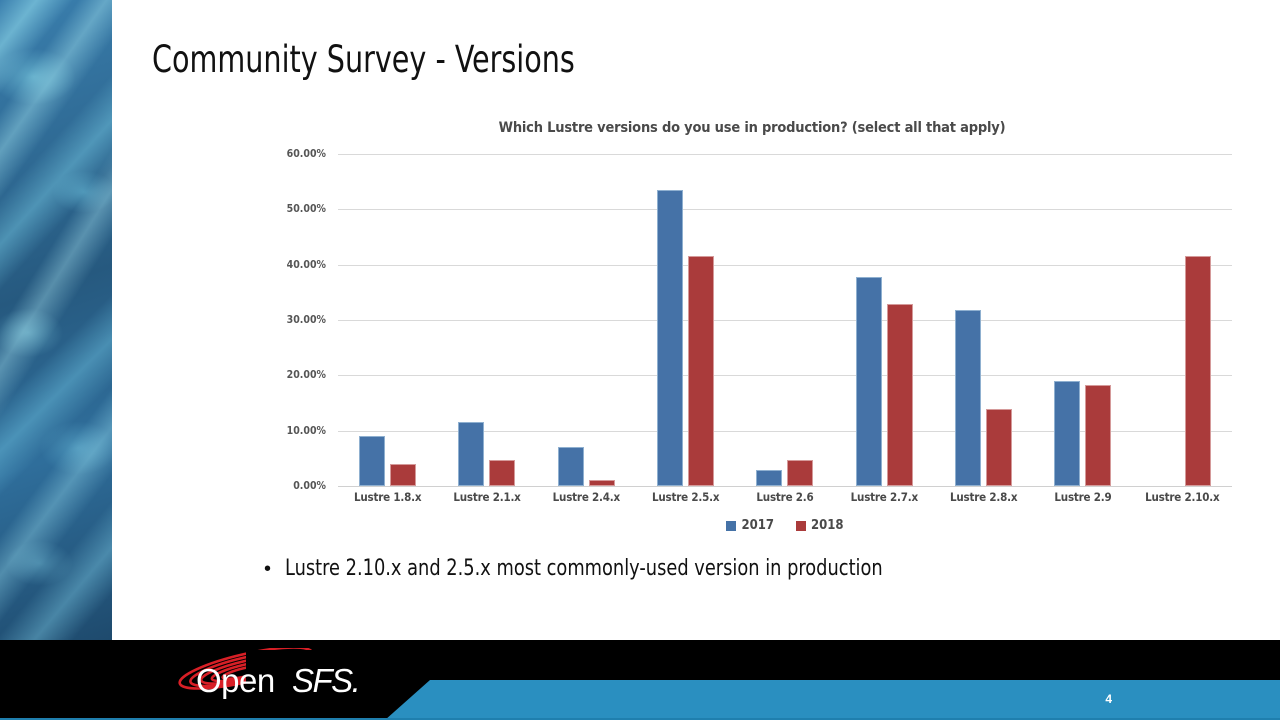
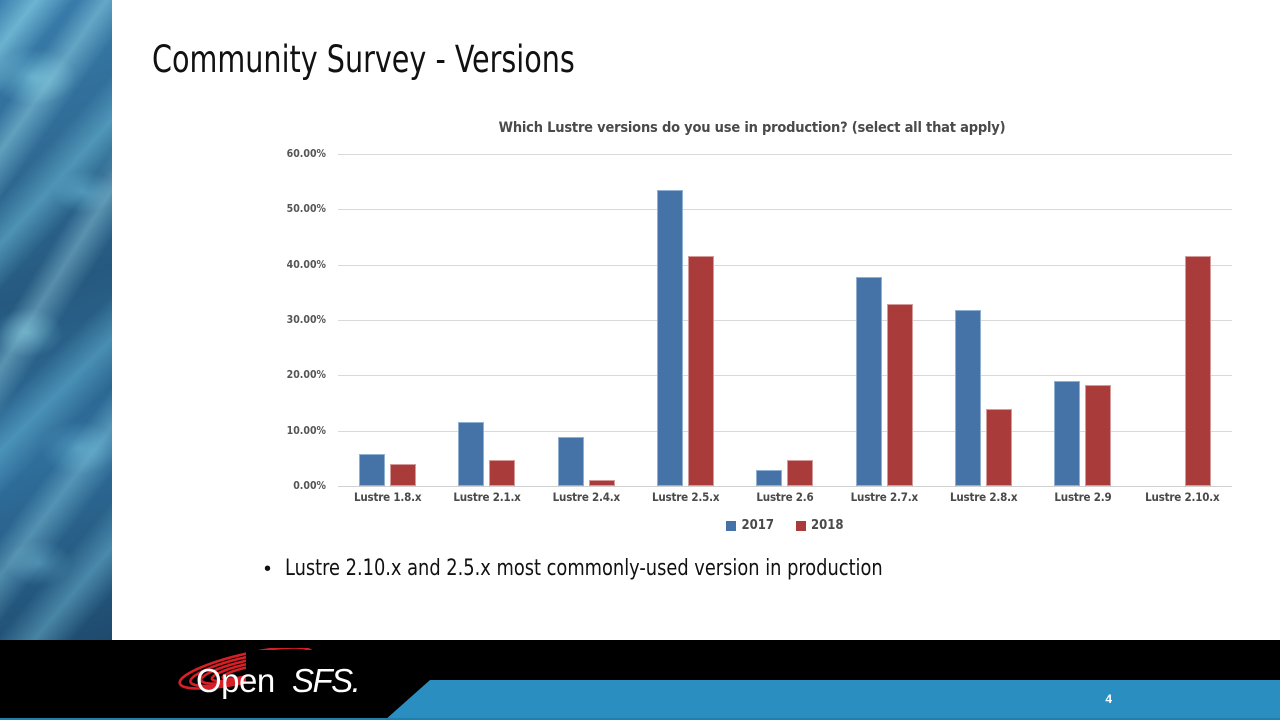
2017/Lustre 1.8.x: 9% -> 6%
2017/Lustre 2.4.x: 7% -> 9%
